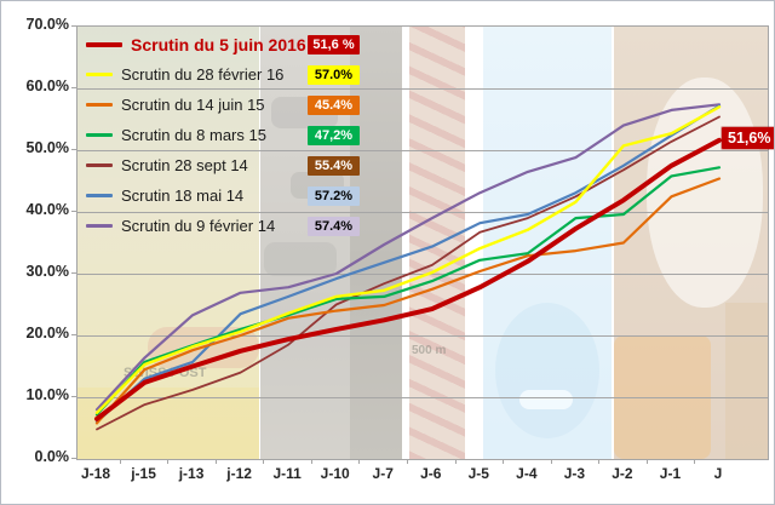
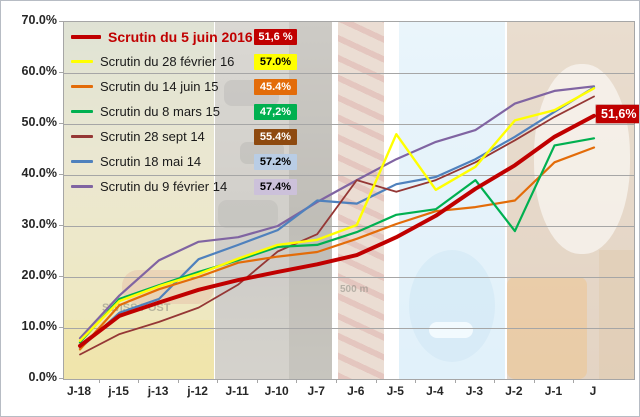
Scrutin 18 mai 14/J-7: 32% -> 35%
Scrutin 28 sept 14/J-6: 31% -> 39%
Scrutin du 28 février 16/J-5: 34% -> 48%
Scrutin du 8 mars 15/J-2: 40% -> 29%
